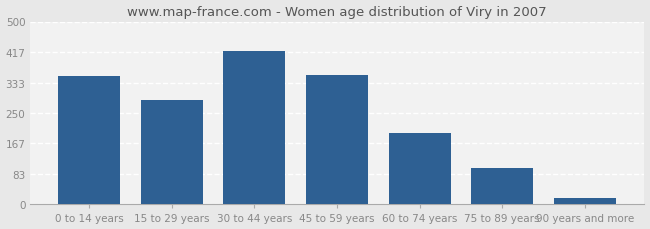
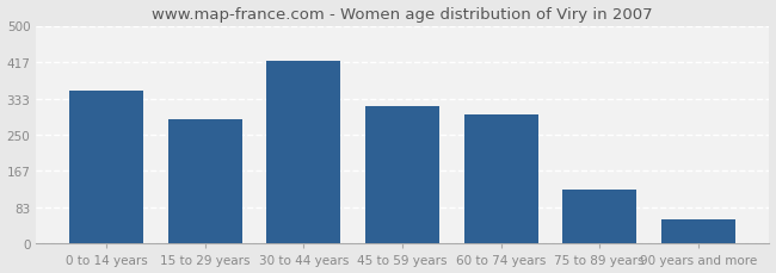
45 to 59 years: 355 -> 315
60 to 74 years: 196 -> 295
75 to 89 years: 100 -> 125
90 years and more: 18 -> 55
